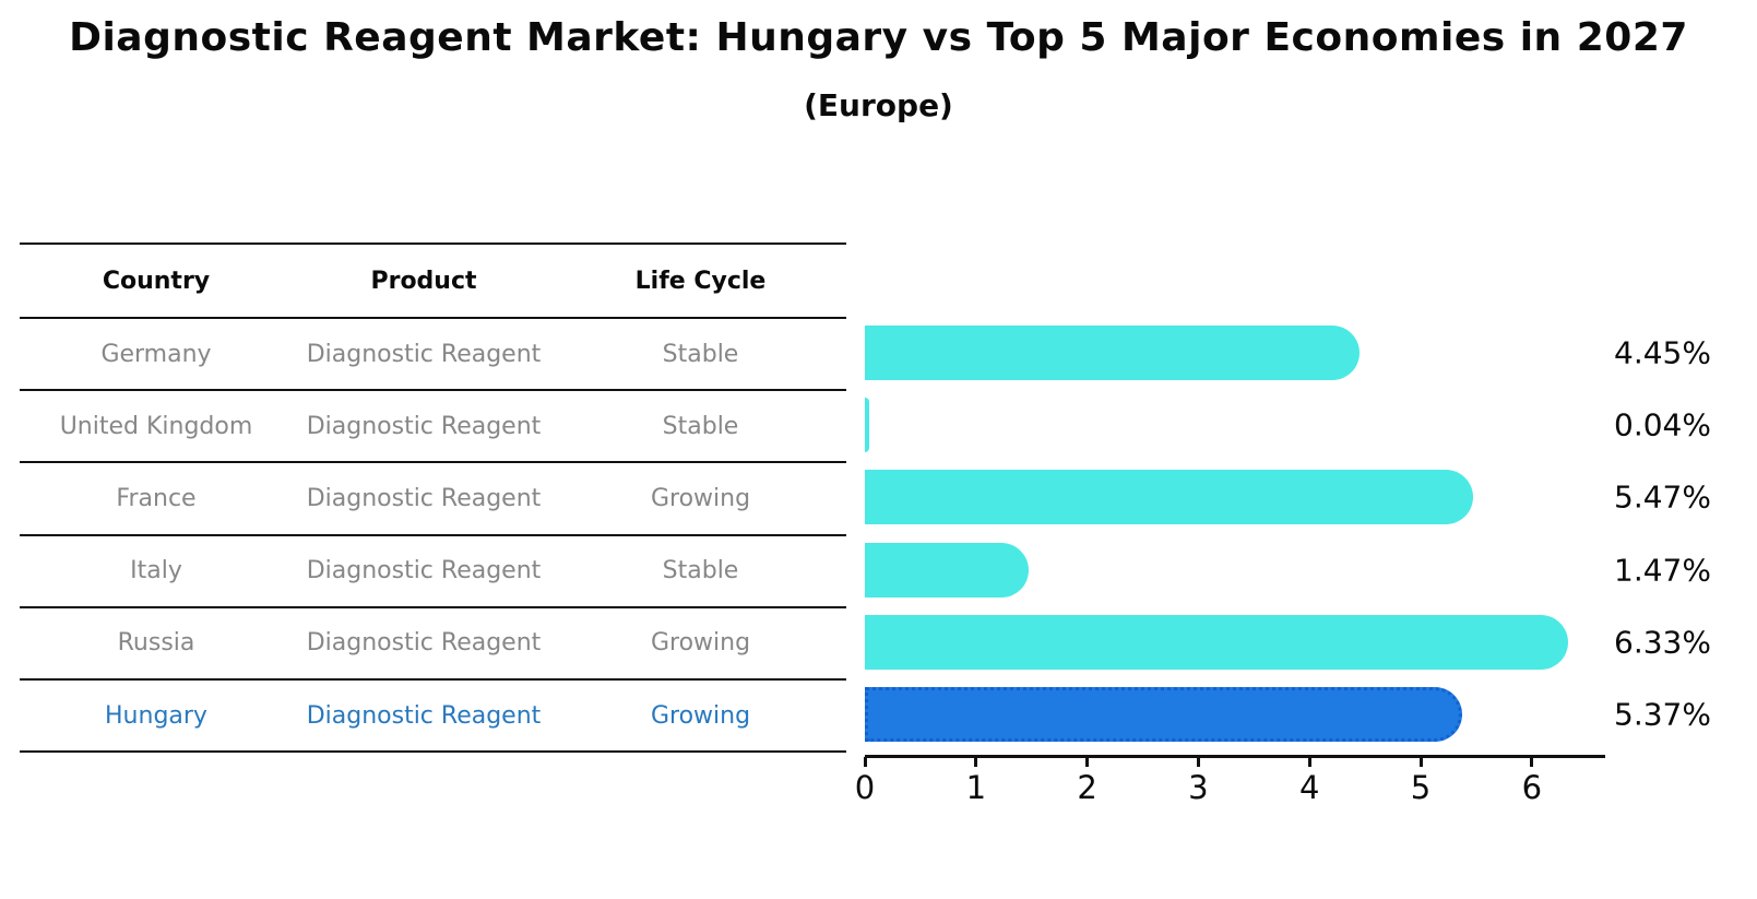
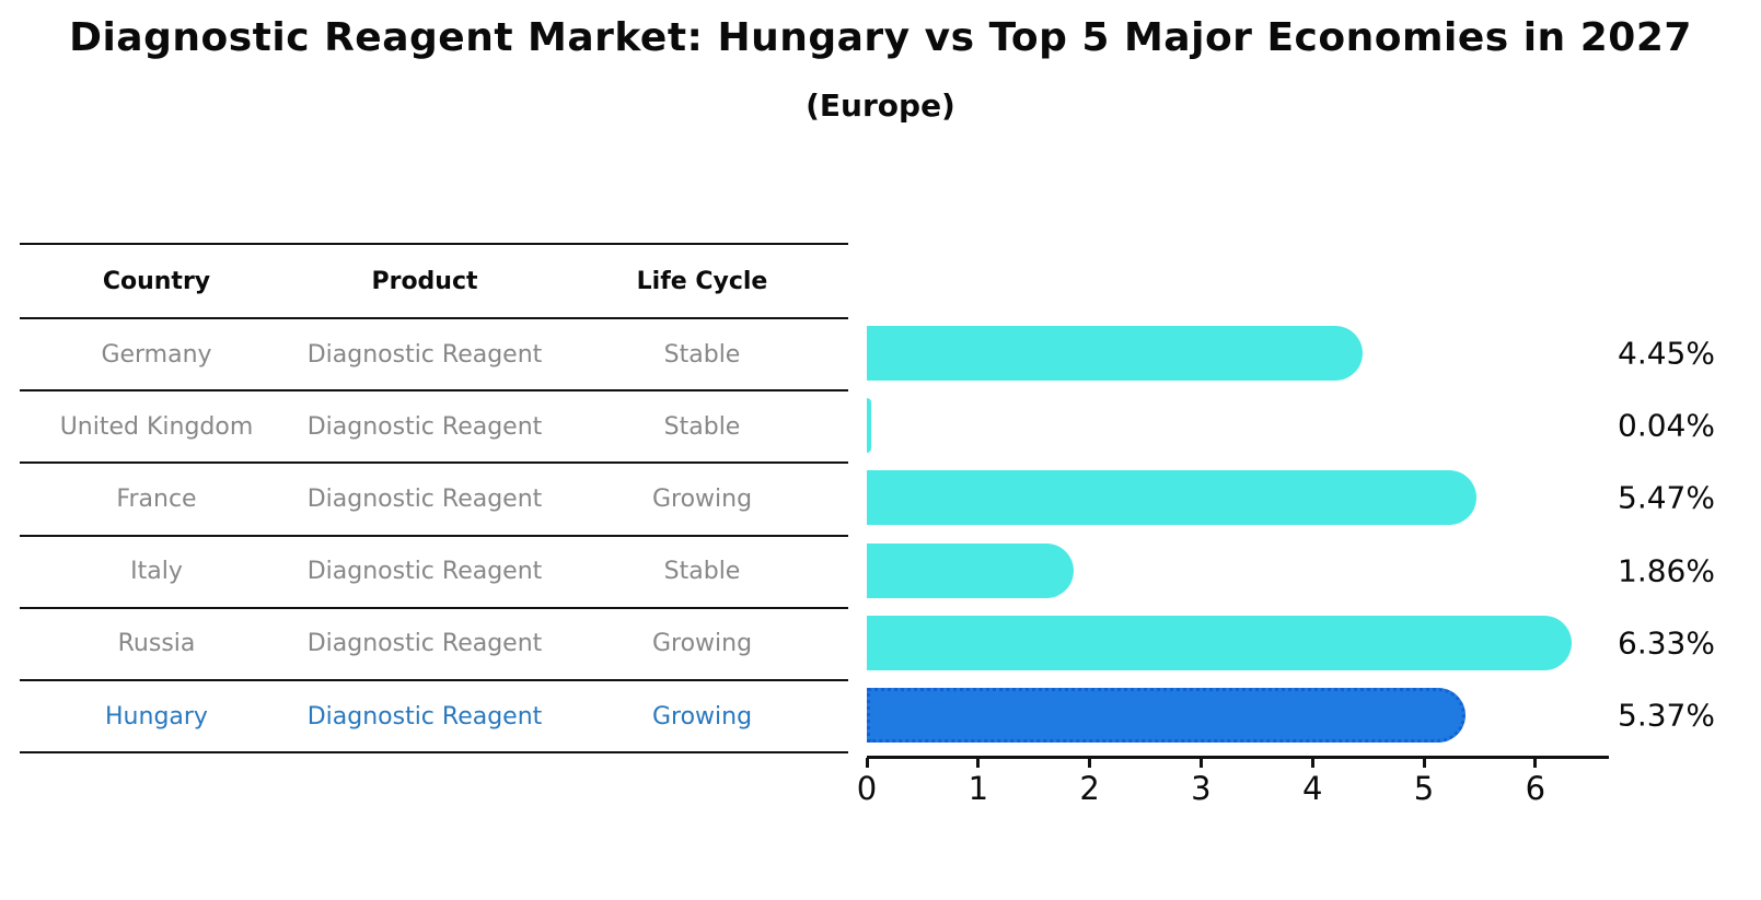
Italy: 1.47% -> 1.86%
